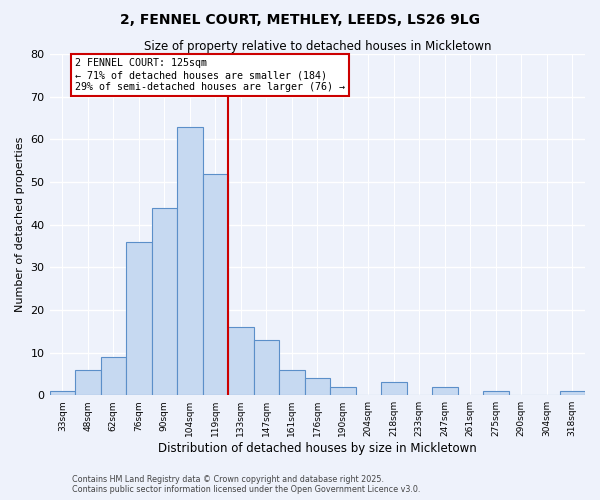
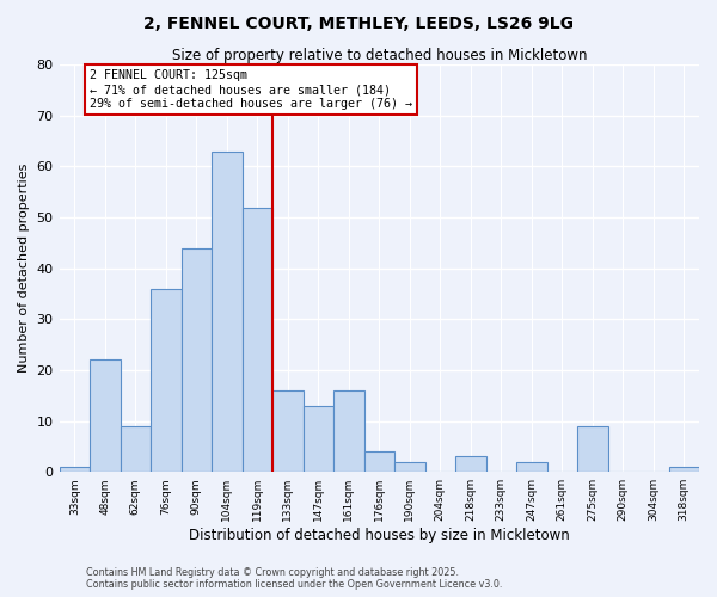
48sqm: 6 -> 22
161sqm: 6 -> 16
275sqm: 1 -> 9
